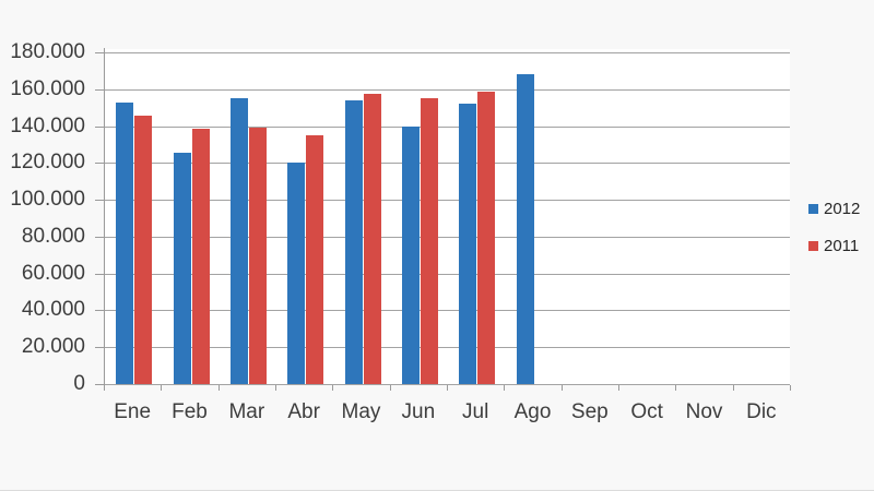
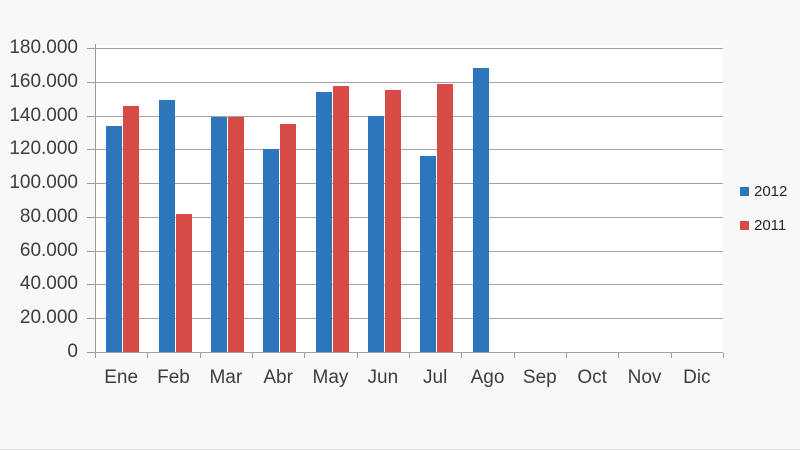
2012/Ene: 153000 -> 134000
2012/Feb: 126000 -> 149000
2011/Feb: 138000 -> 82000
2012/Mar: 155000 -> 139000
2012/Jul: 152000 -> 116000
